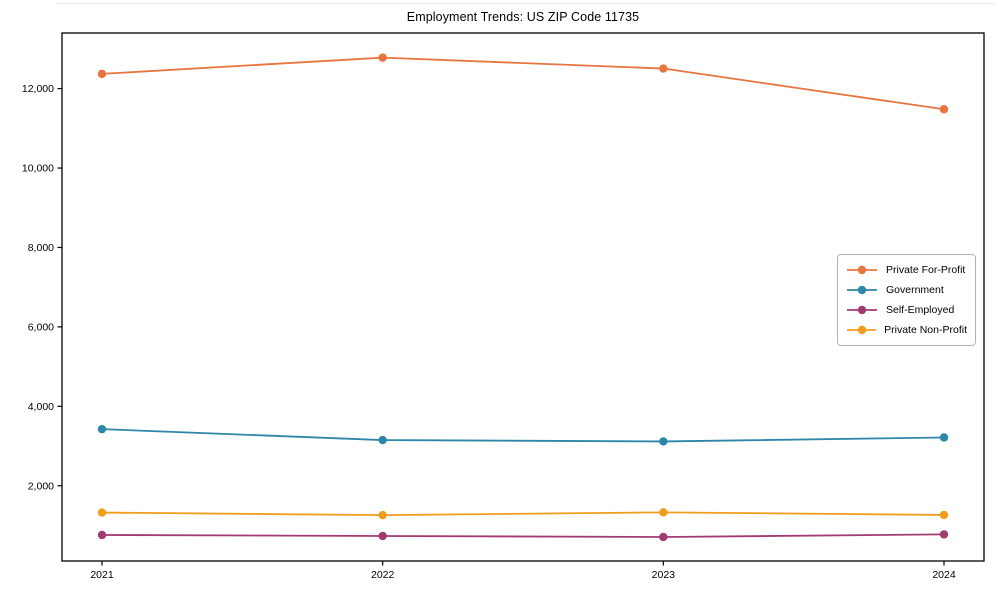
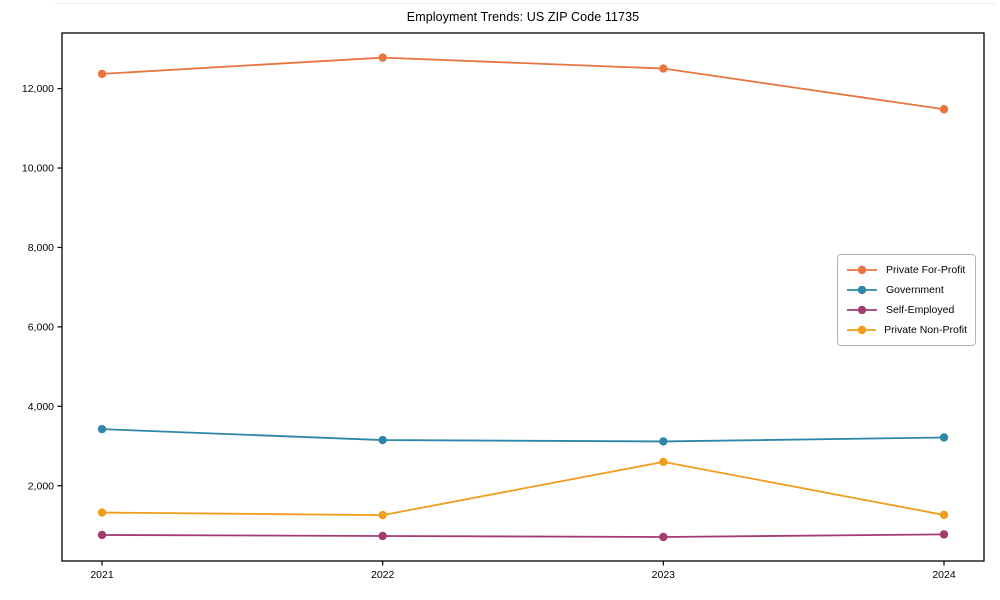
Private Non-Profit/2023: 1300 -> 2600
